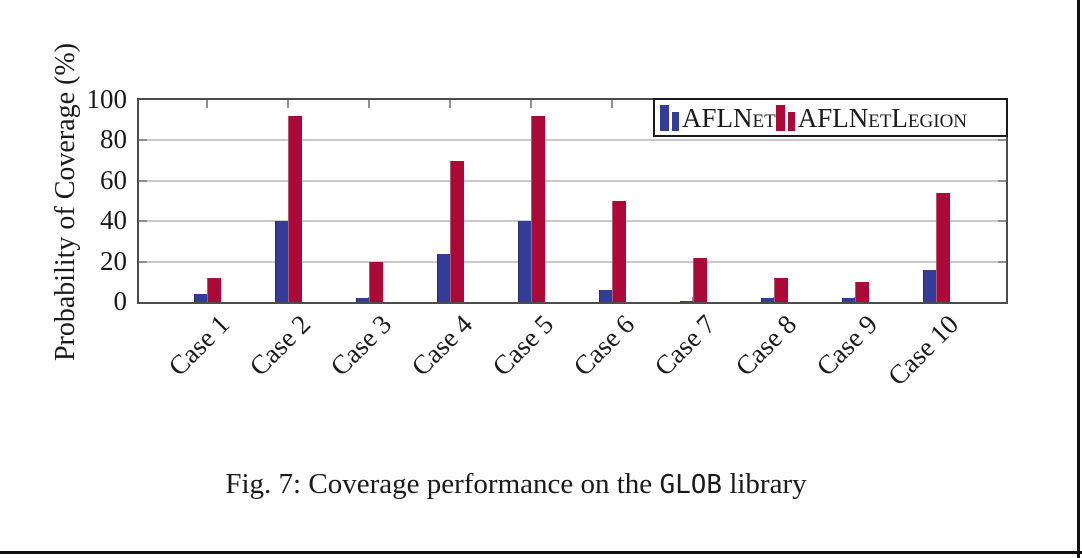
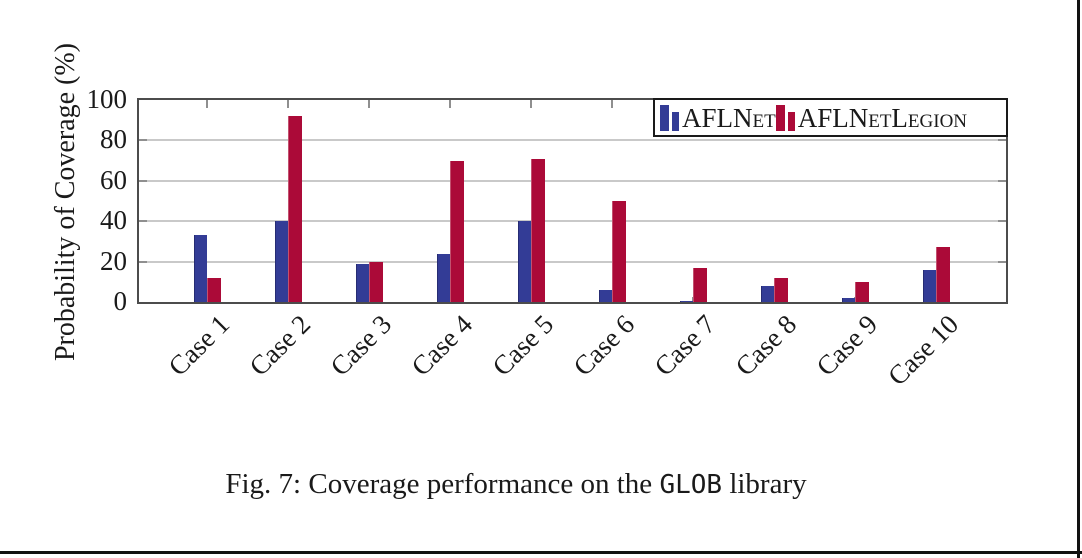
AFLNet/Case 1: 4 -> 33
AFLNet/Case 3: 2 -> 19
AFLNetLegion/Case 5: 92 -> 71
AFLNetLegion/Case 7: 22 -> 17
AFLNet/Case 8: 2 -> 8
AFLNetLegion/Case 10: 54 -> 27
